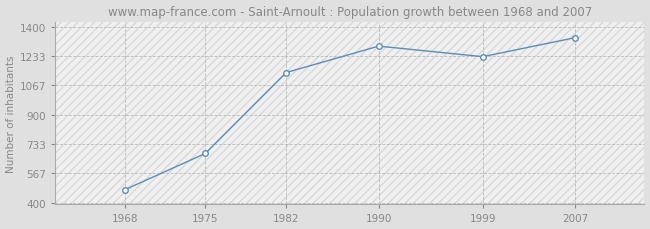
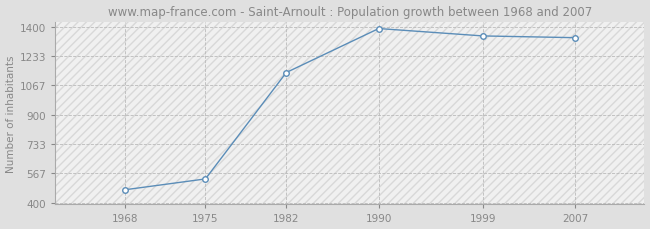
1975: 680 -> 540
1990: 1290 -> 1390
1999: 1230 -> 1350
